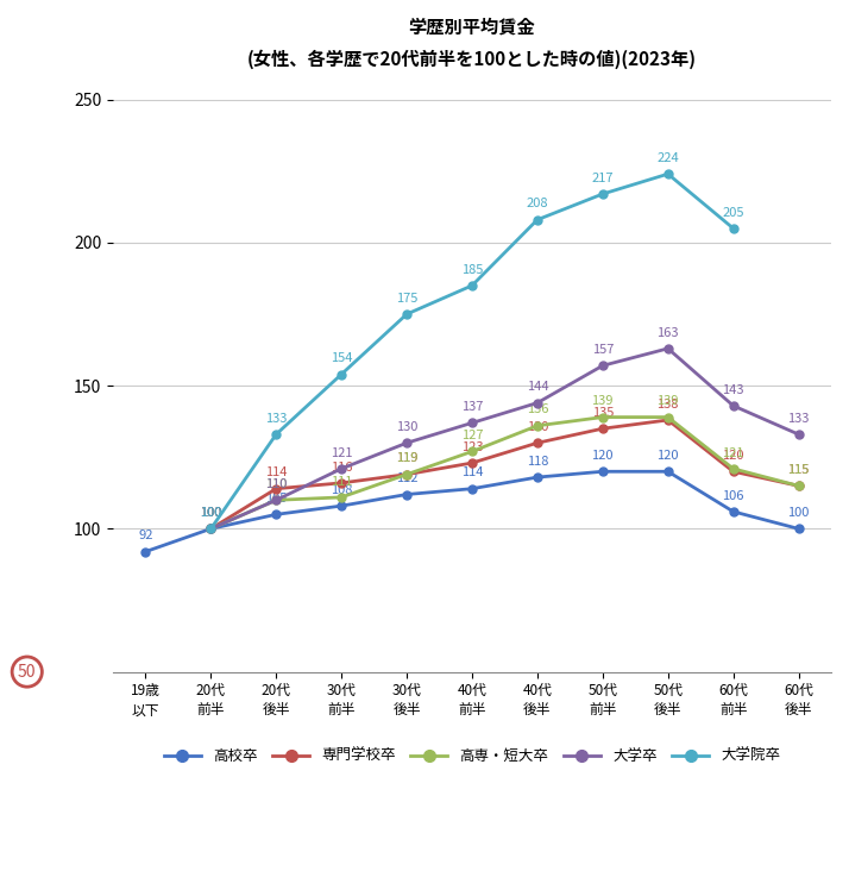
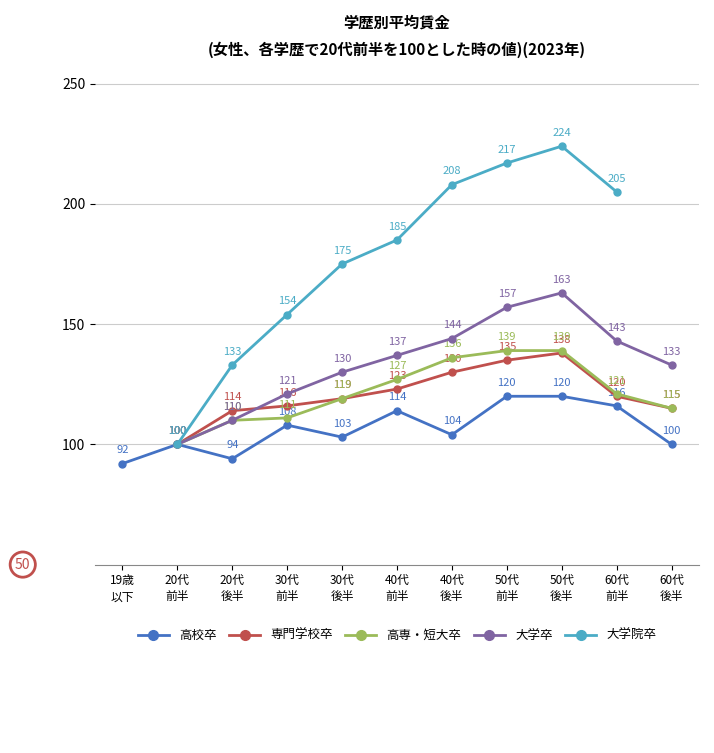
高校卒/20代 後半: 105 -> 94
高校卒/30代 後半: 112 -> 103
高校卒/40代 後半: 118 -> 104
高校卒/60代 前半: 106 -> 116
